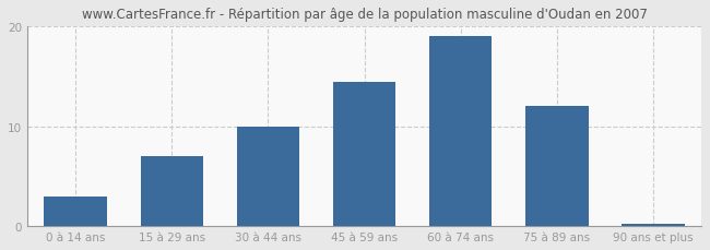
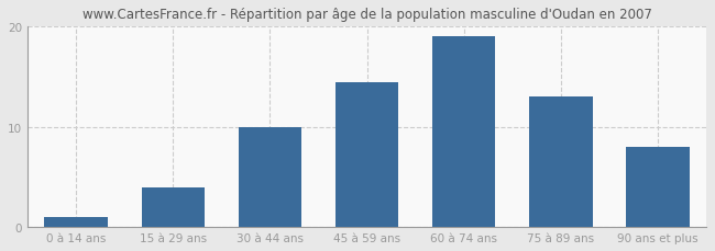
0 à 14 ans: 3.0 -> 1.0
15 à 29 ans: 7.0 -> 4.0
75 à 89 ans: 12.0 -> 13.0
90 ans et plus: 0.2 -> 8.0
